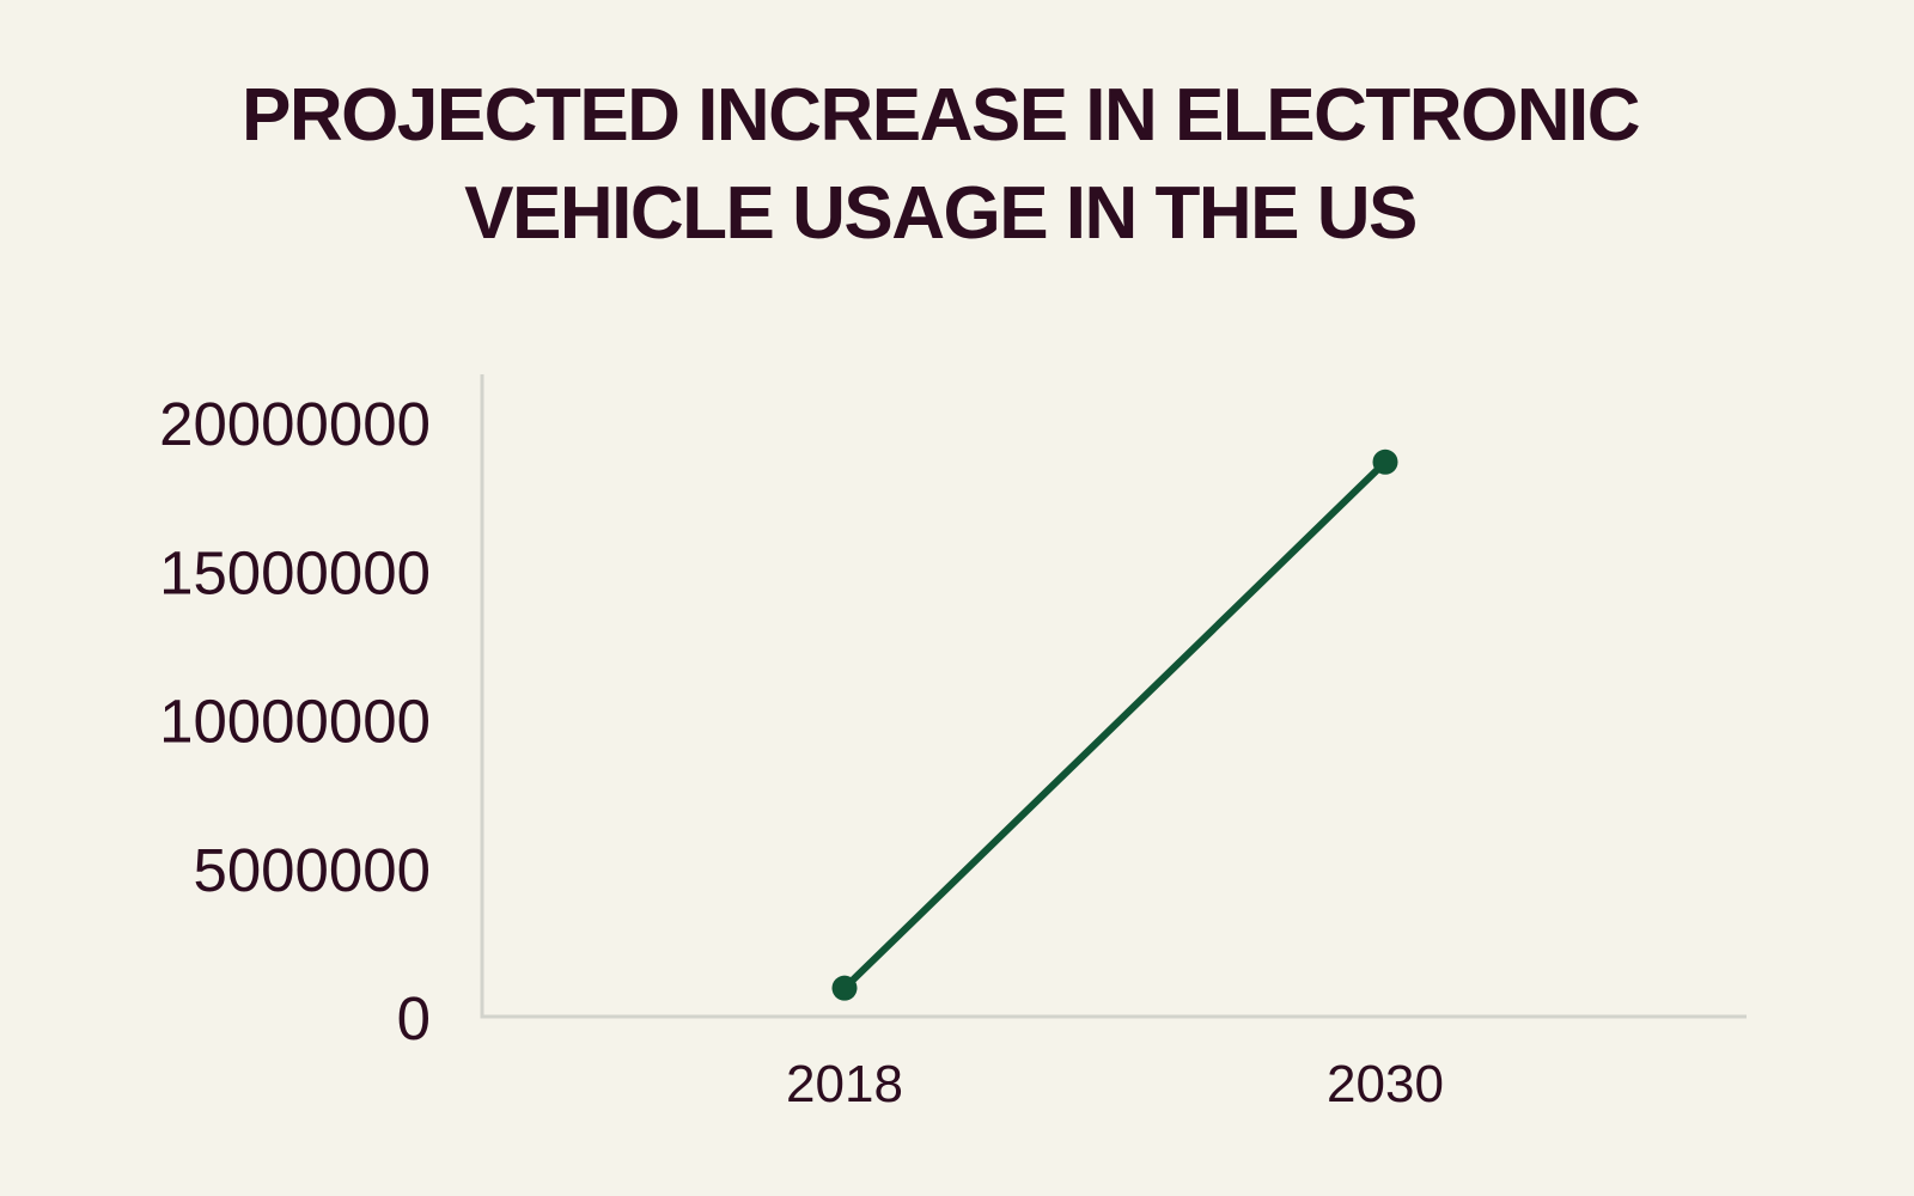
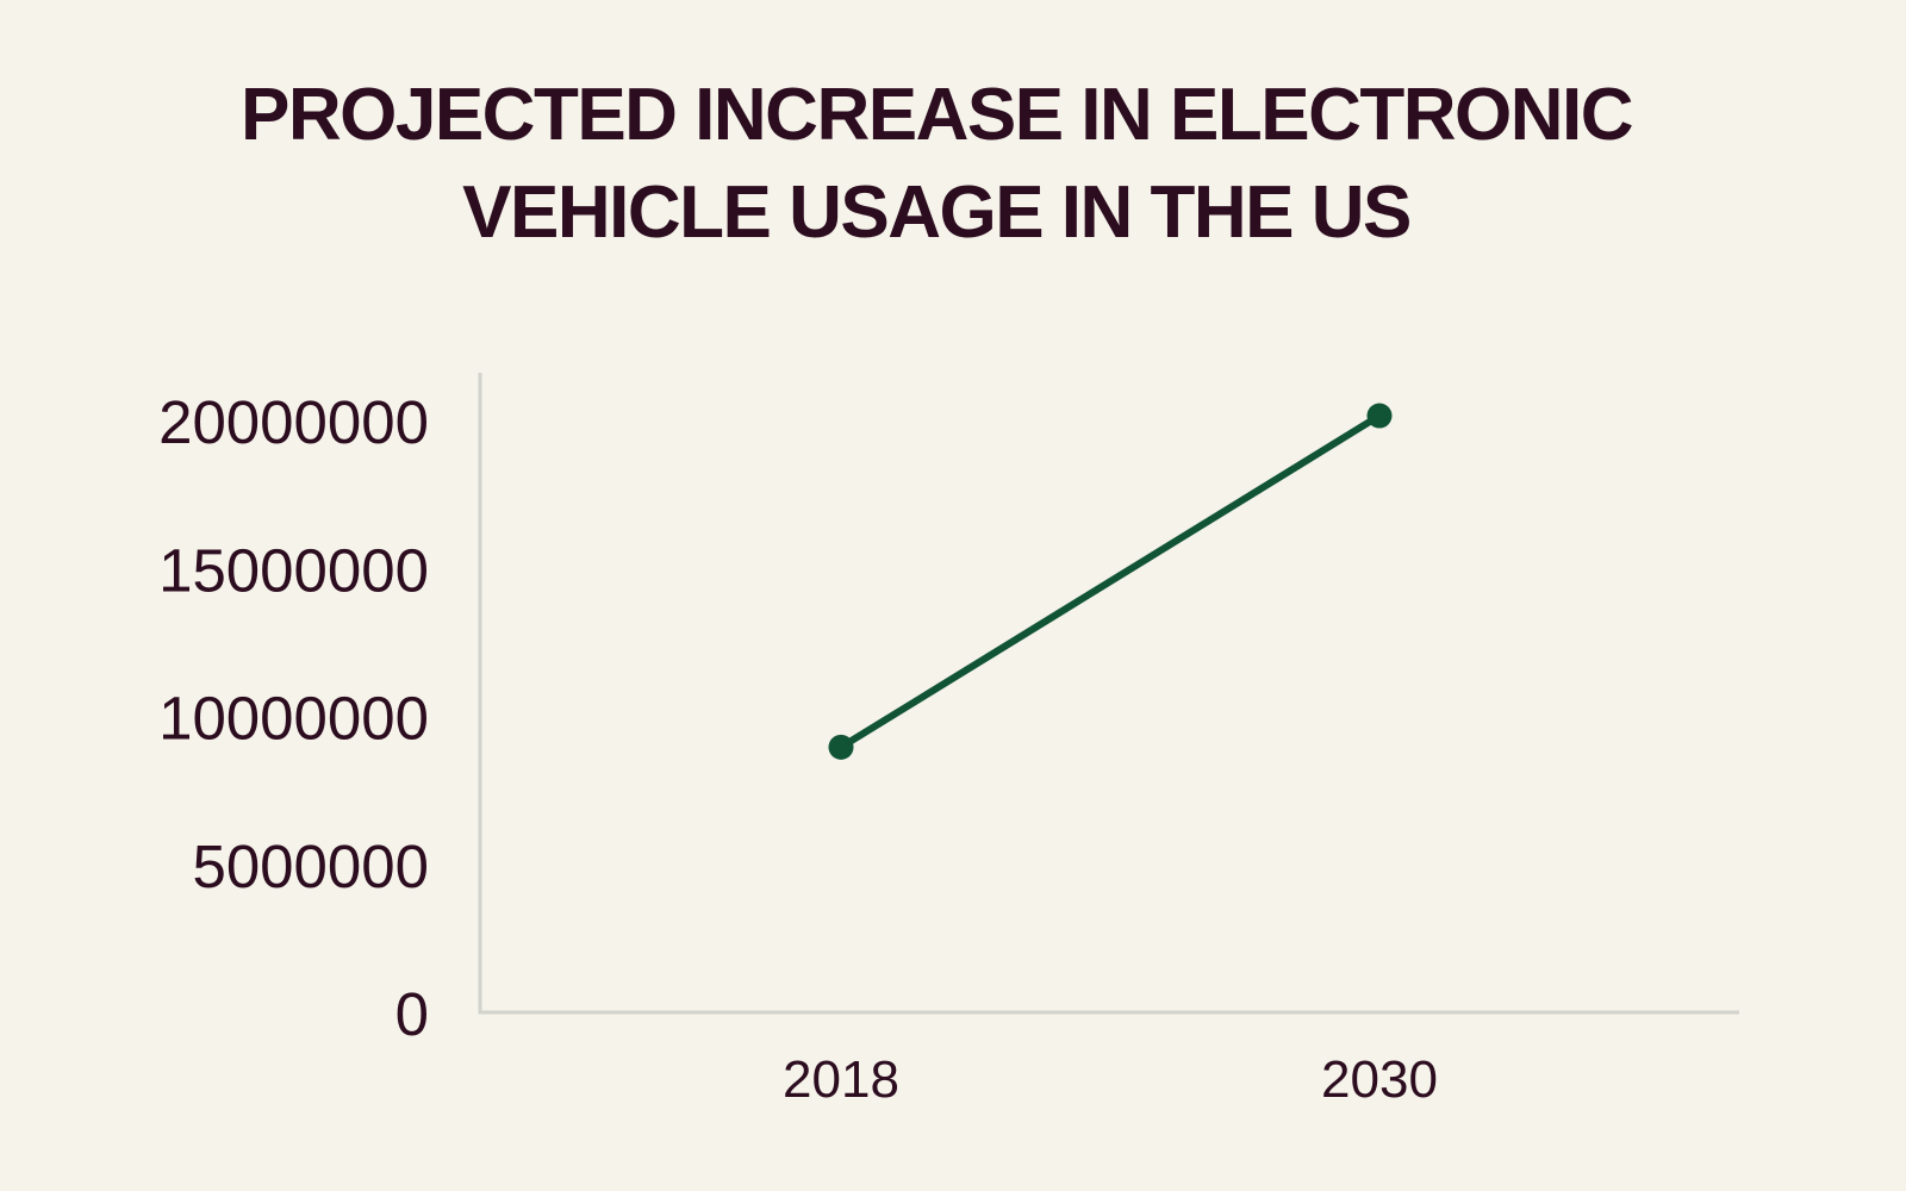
2018: 1000000 -> 9000000
2030: 18700000 -> 20200000
